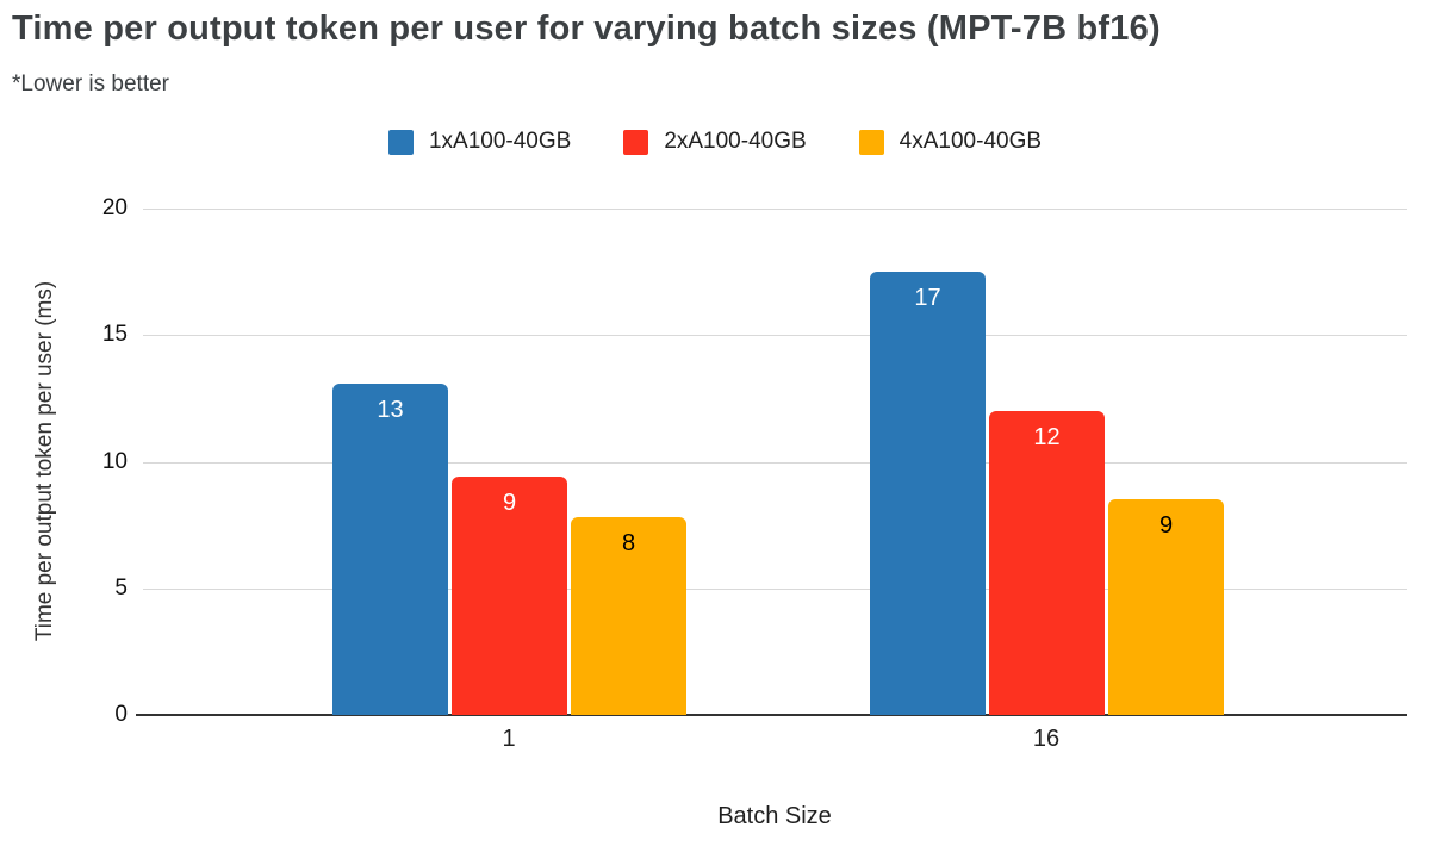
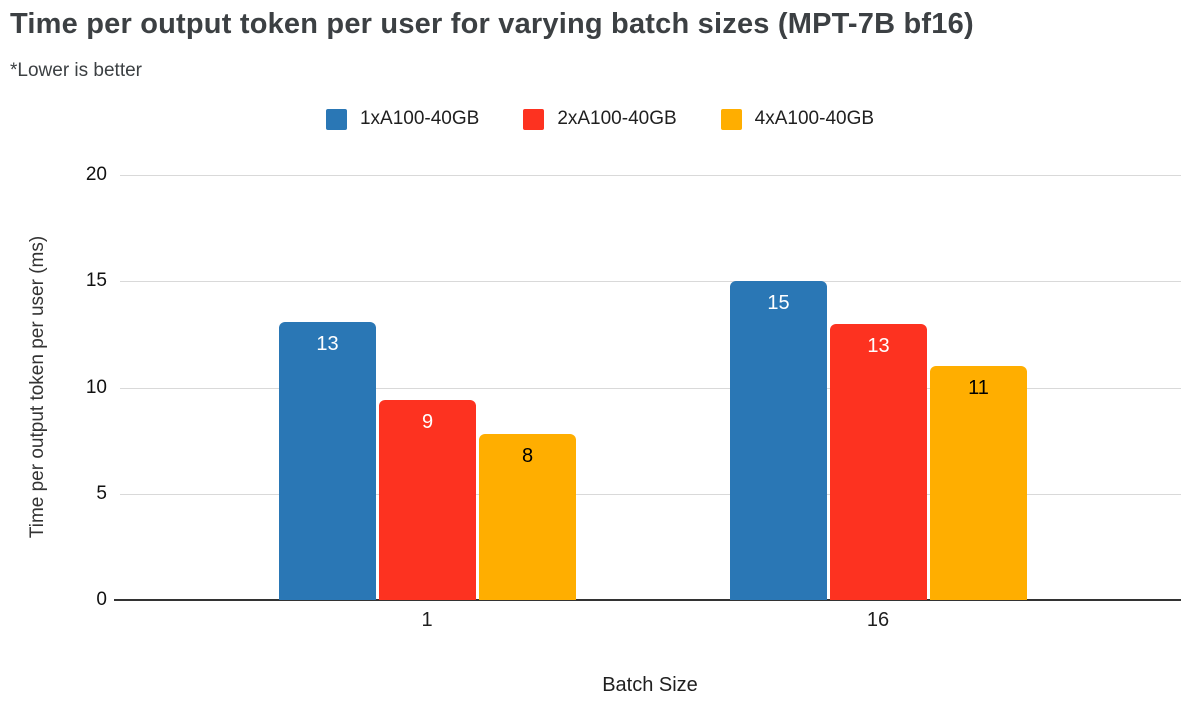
1xA100-40GB/16: 17 -> 15
2xA100-40GB/16: 12 -> 13
4xA100-40GB/16: 9 -> 11
